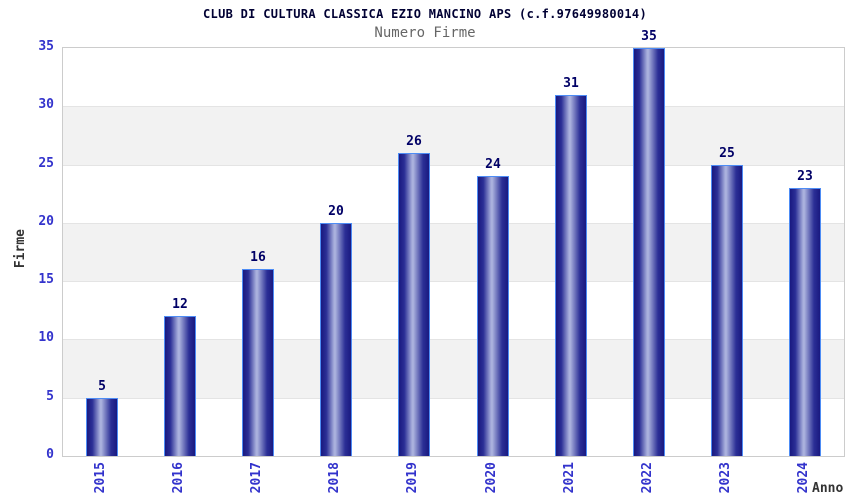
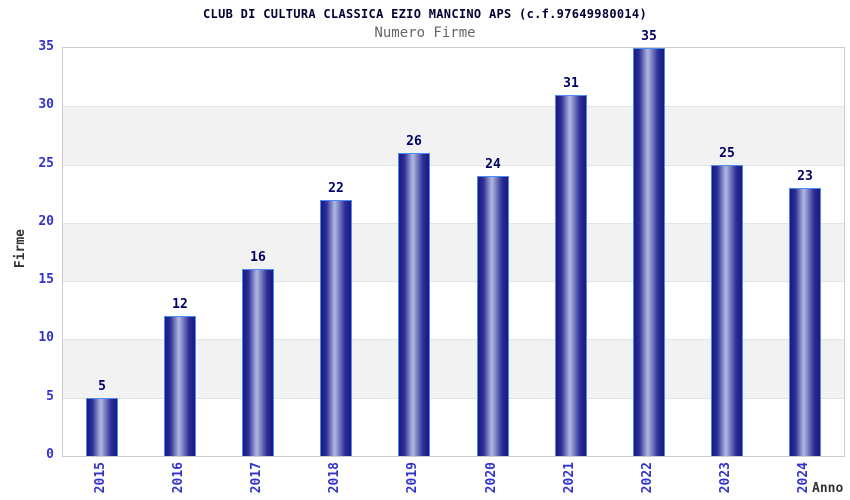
2018: 20 -> 22
